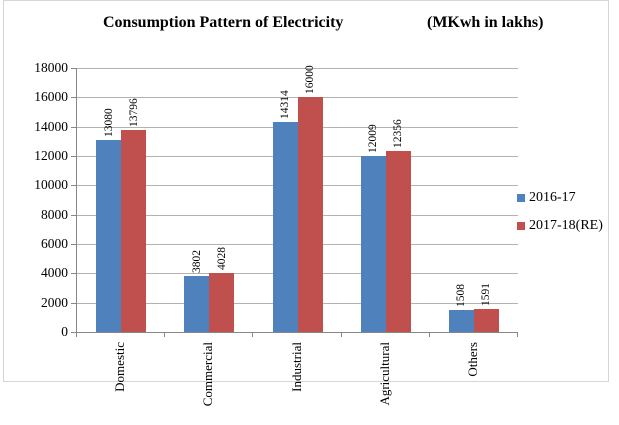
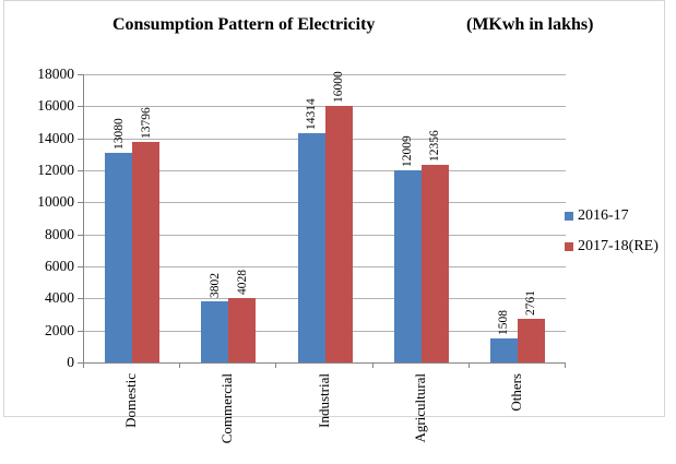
2017-18(RE)/Others: 1591 -> 2761
